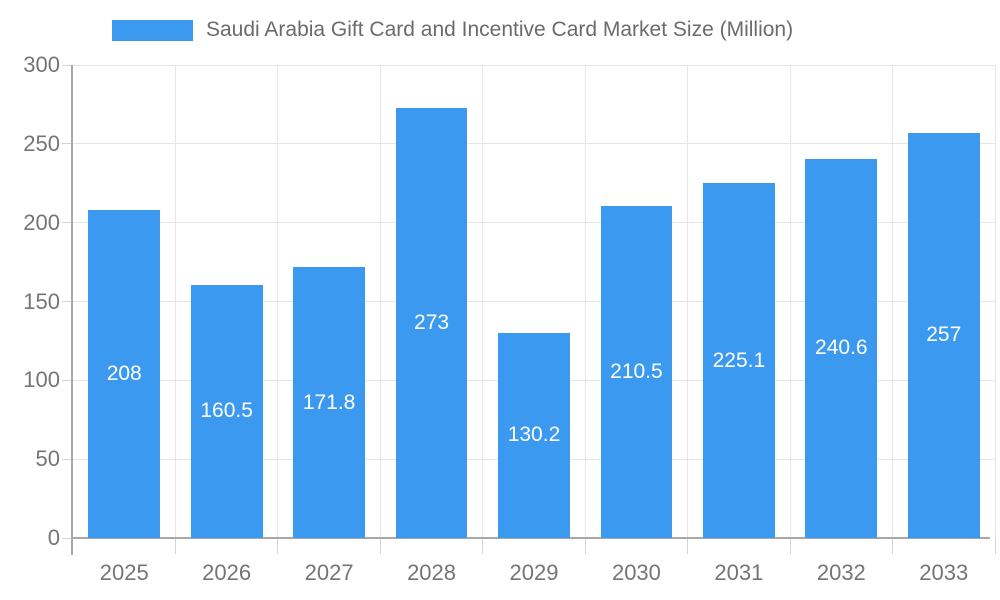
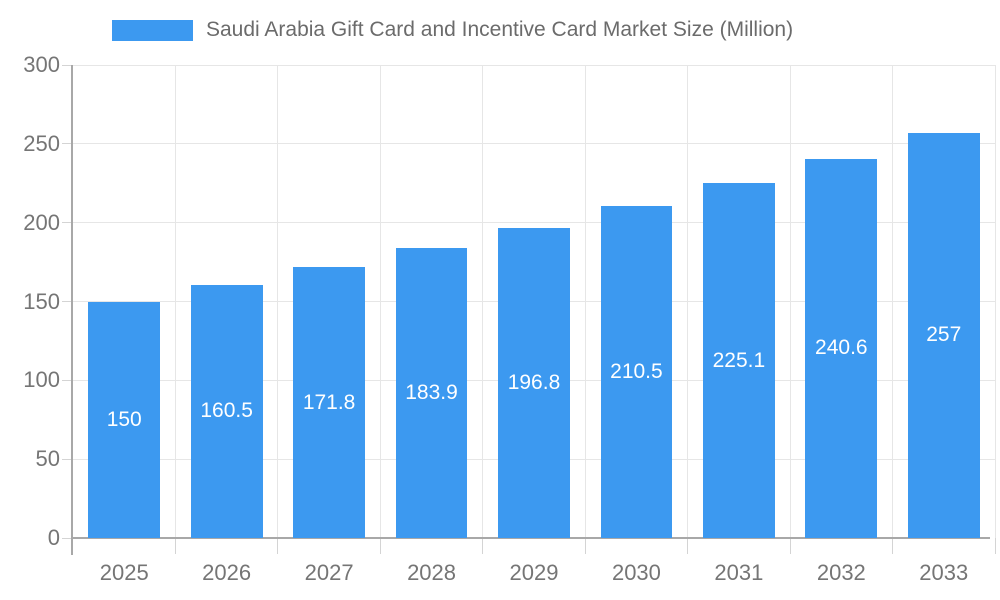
2025: 208 -> 150
2028: 273 -> 183.9
2029: 130.2 -> 196.8
